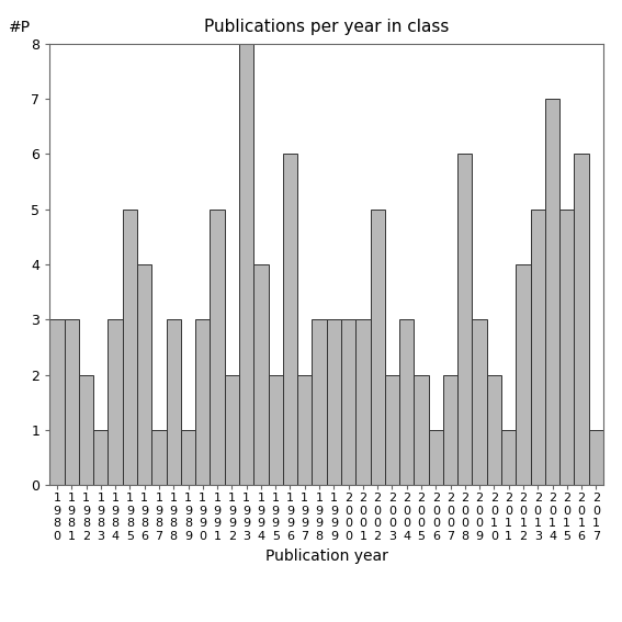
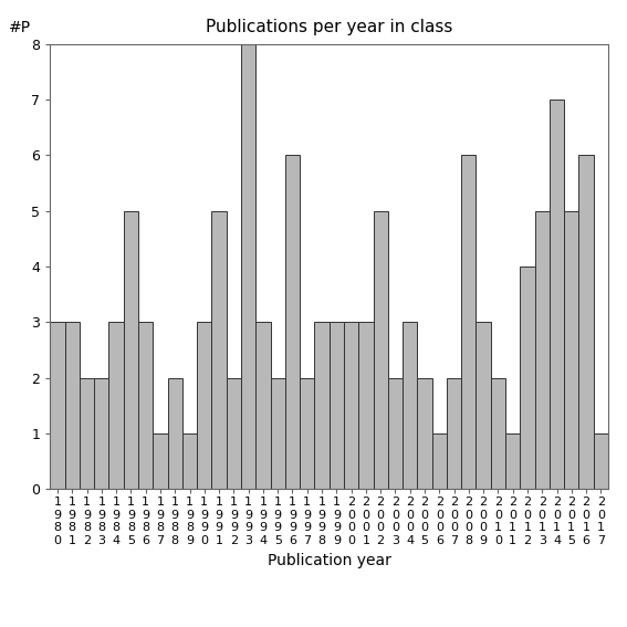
1 9 8 3: 1 -> 2
1 9 8 6: 4 -> 3
1 9 8 8: 3 -> 2
1 9 9 4: 4 -> 3
